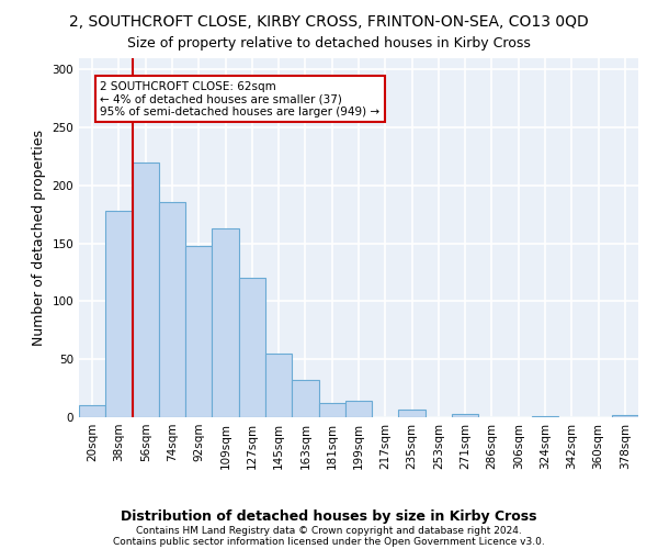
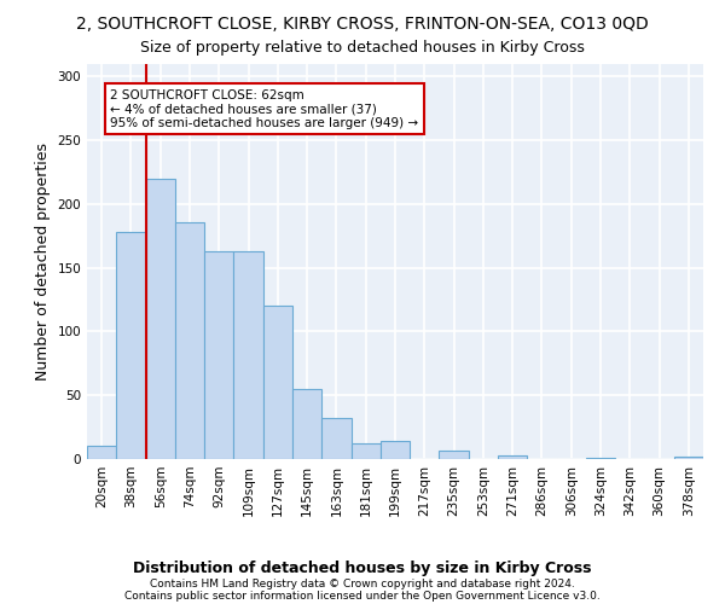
92sqm: 148 -> 163
